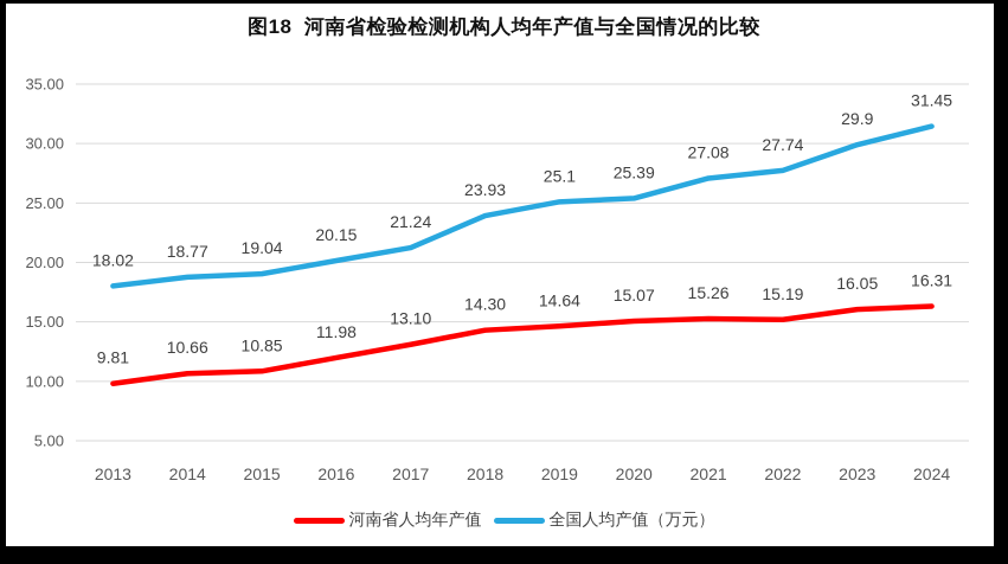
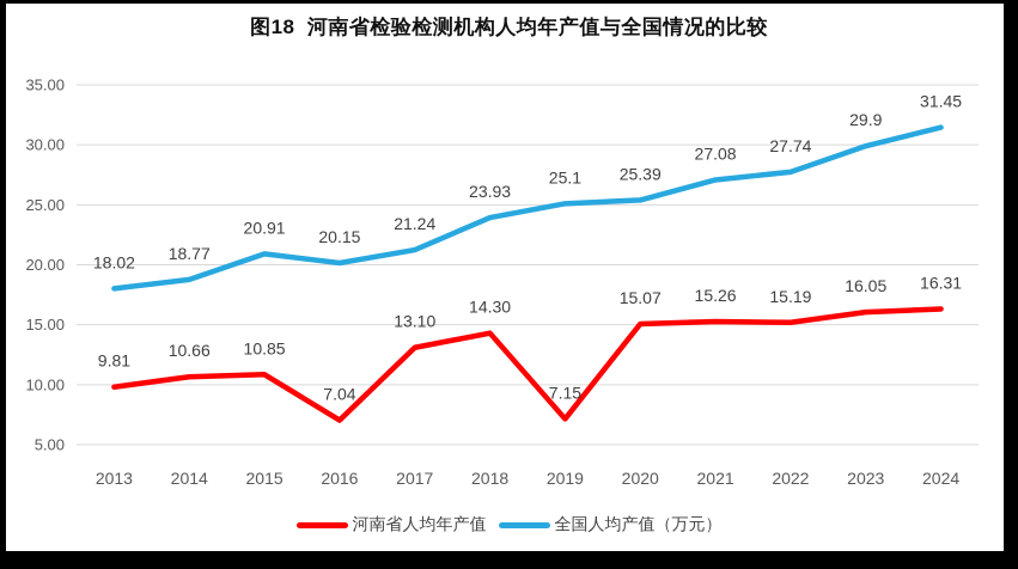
全国人均产值（万元）/2015: 19.04 -> 20.91
河南省人均年产值/2016: 11.98 -> 7.04
河南省人均年产值/2019: 14.64 -> 7.15
